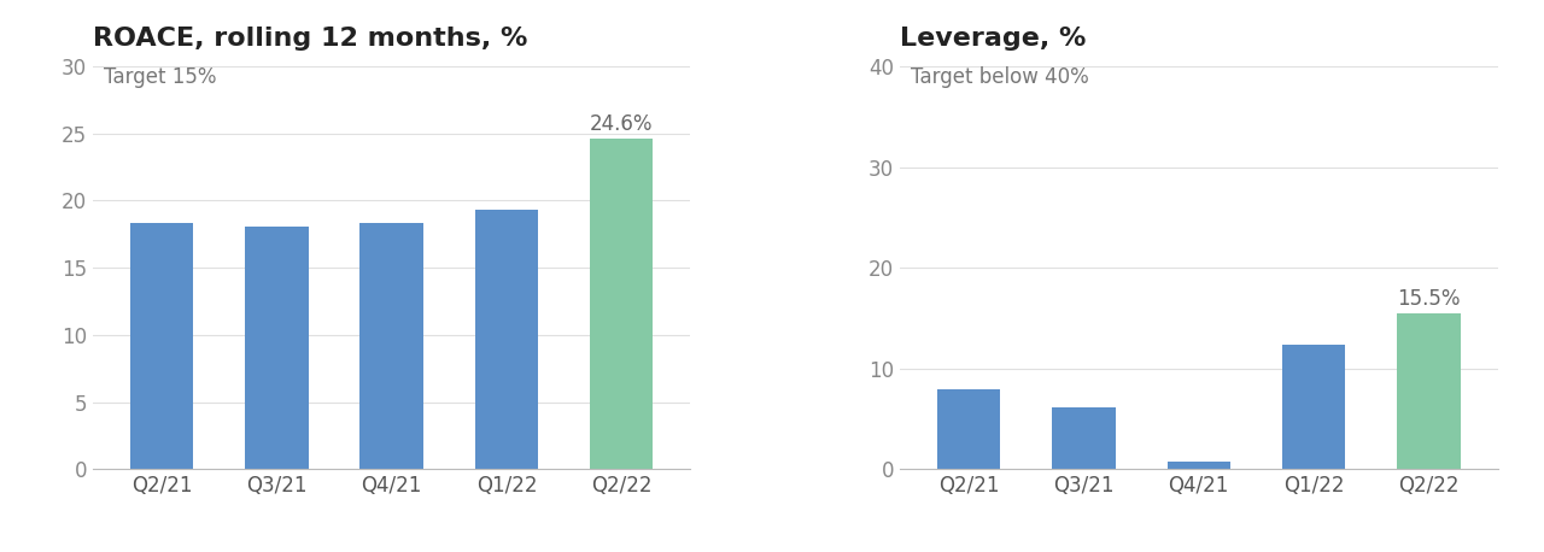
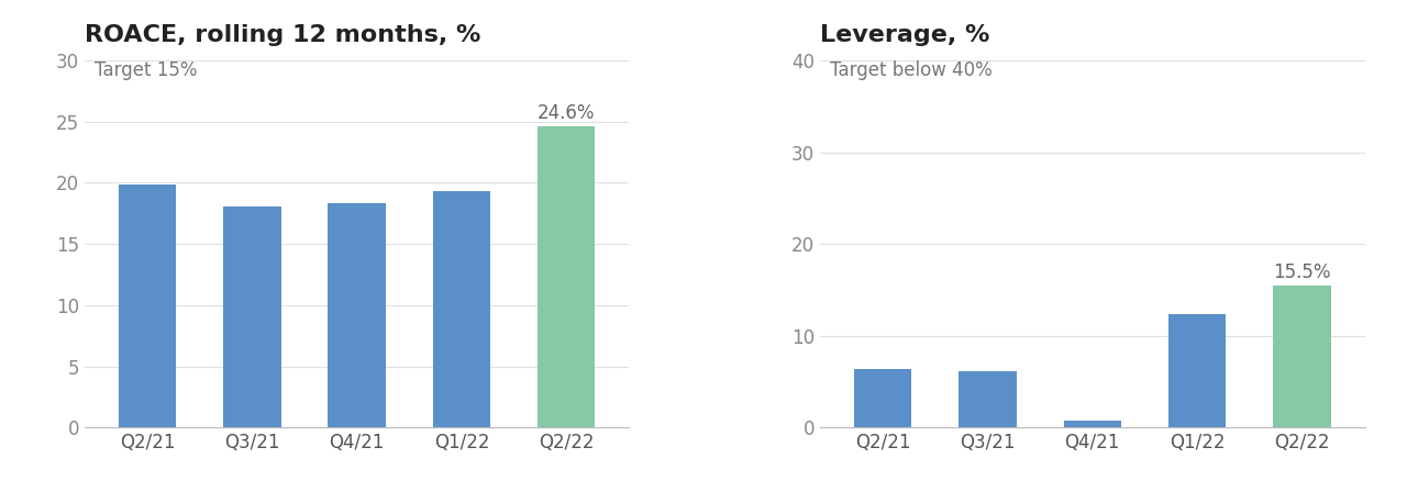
ROACE, rolling 12 months, %/Q2/21: 18.3 -> 19.9
Leverage, %/Q2/21: 7.9 -> 6.4
